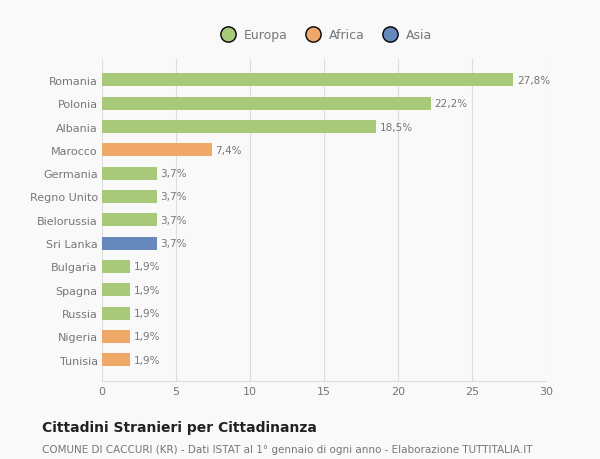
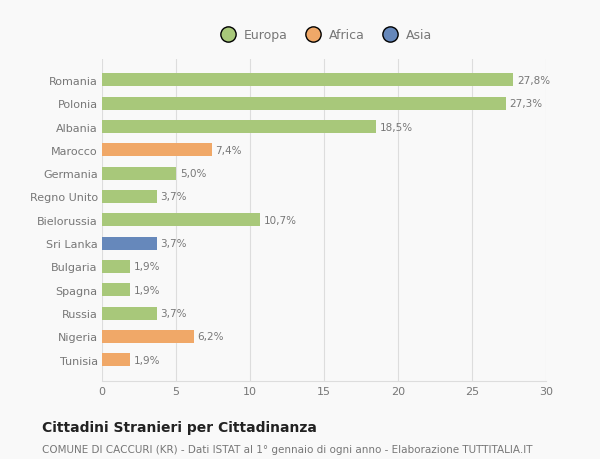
Polonia: 22,2% -> 27,3%
Germania: 3,7% -> 5,0%
Bielorussia: 3,7% -> 10,7%
Russia: 1,9% -> 3,7%
Nigeria: 1,9% -> 6,2%
